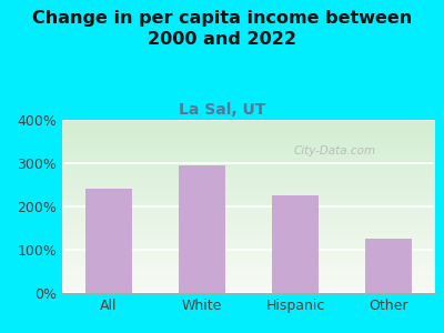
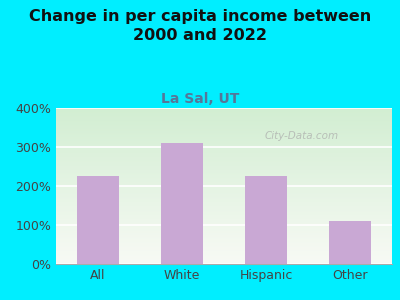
All: 240% -> 225%
White: 295% -> 310%
Other: 125% -> 110%
